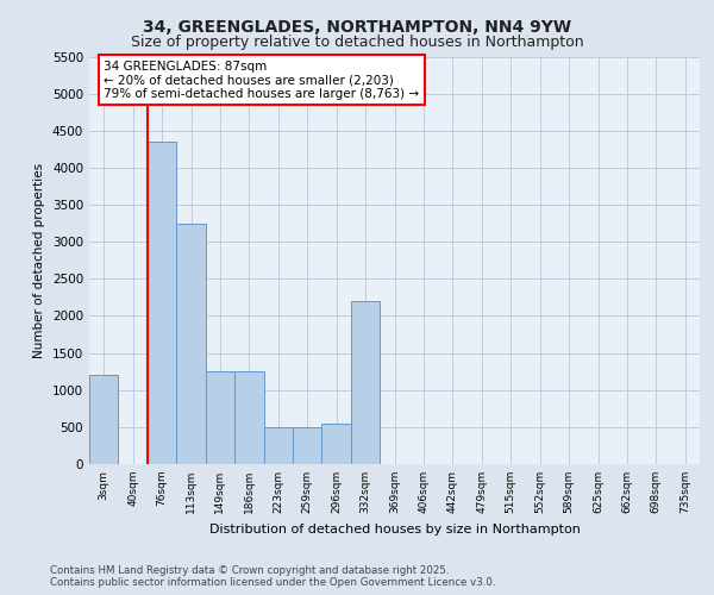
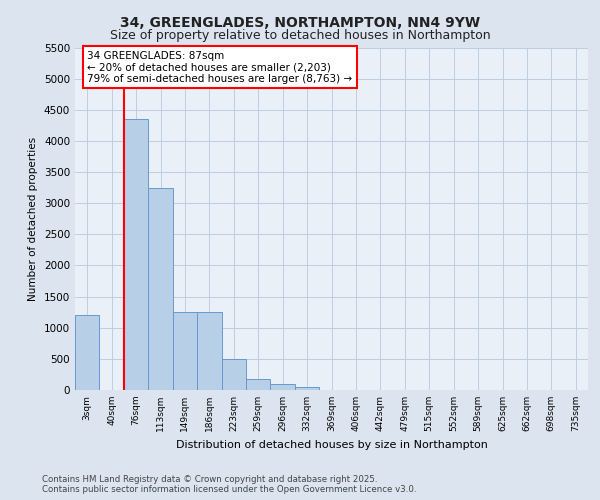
259sqm: 500 -> 180
296sqm: 540 -> 100
332sqm: 2200 -> 50
